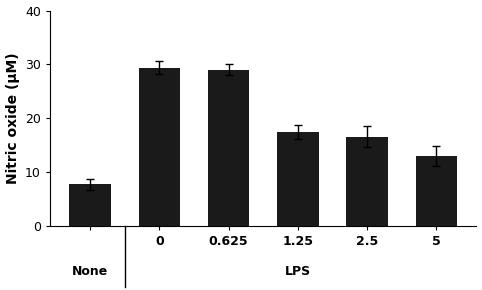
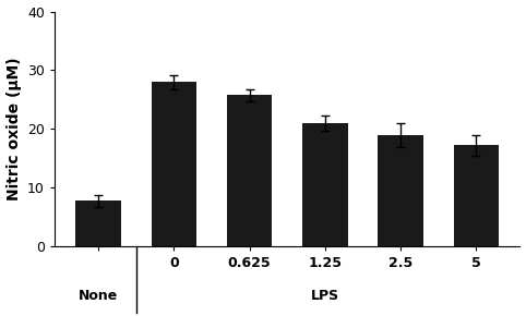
0: 29.4 -> 28.0
0.625: 29.0 -> 25.8
1.25: 17.4 -> 21.0
2.5: 16.6 -> 19.0
5: 13.0 -> 17.2
